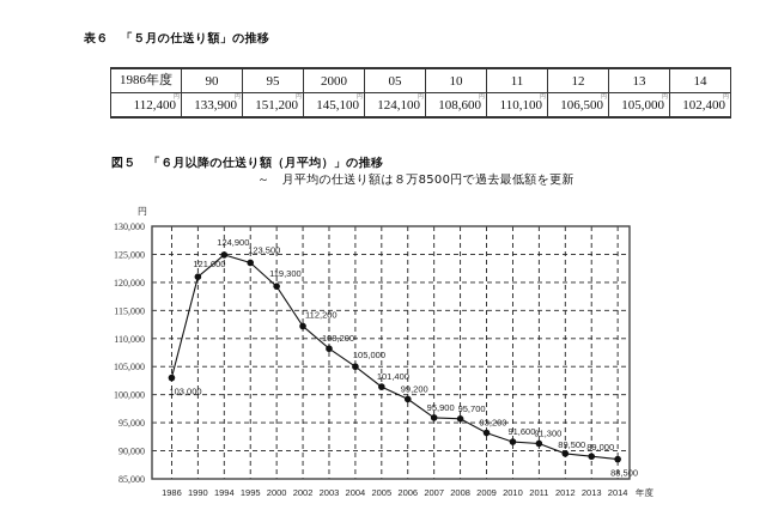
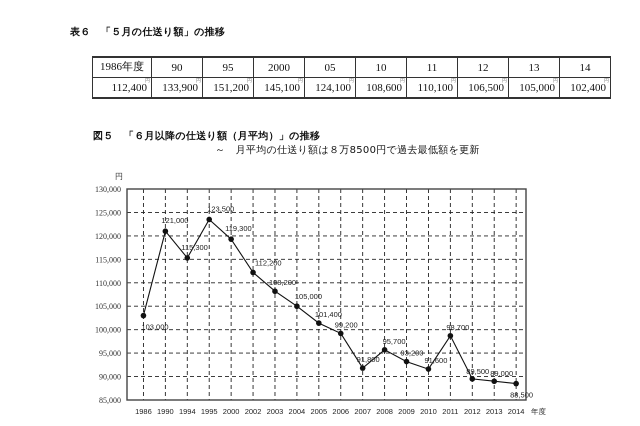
1994: 124,900 -> 115,300
2007: 95,900 -> 91,800
2011: 91,300 -> 98,700
